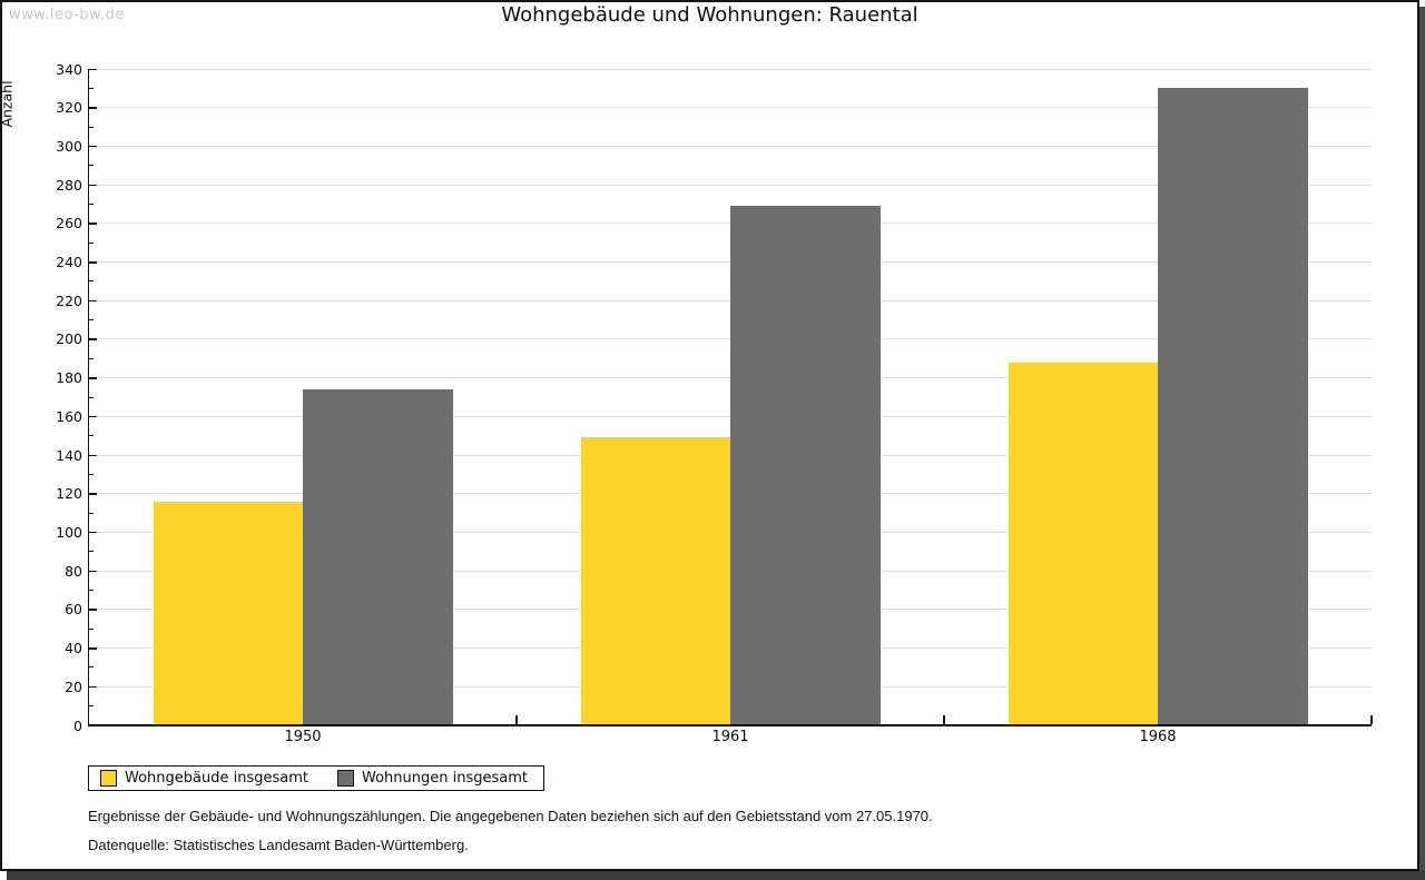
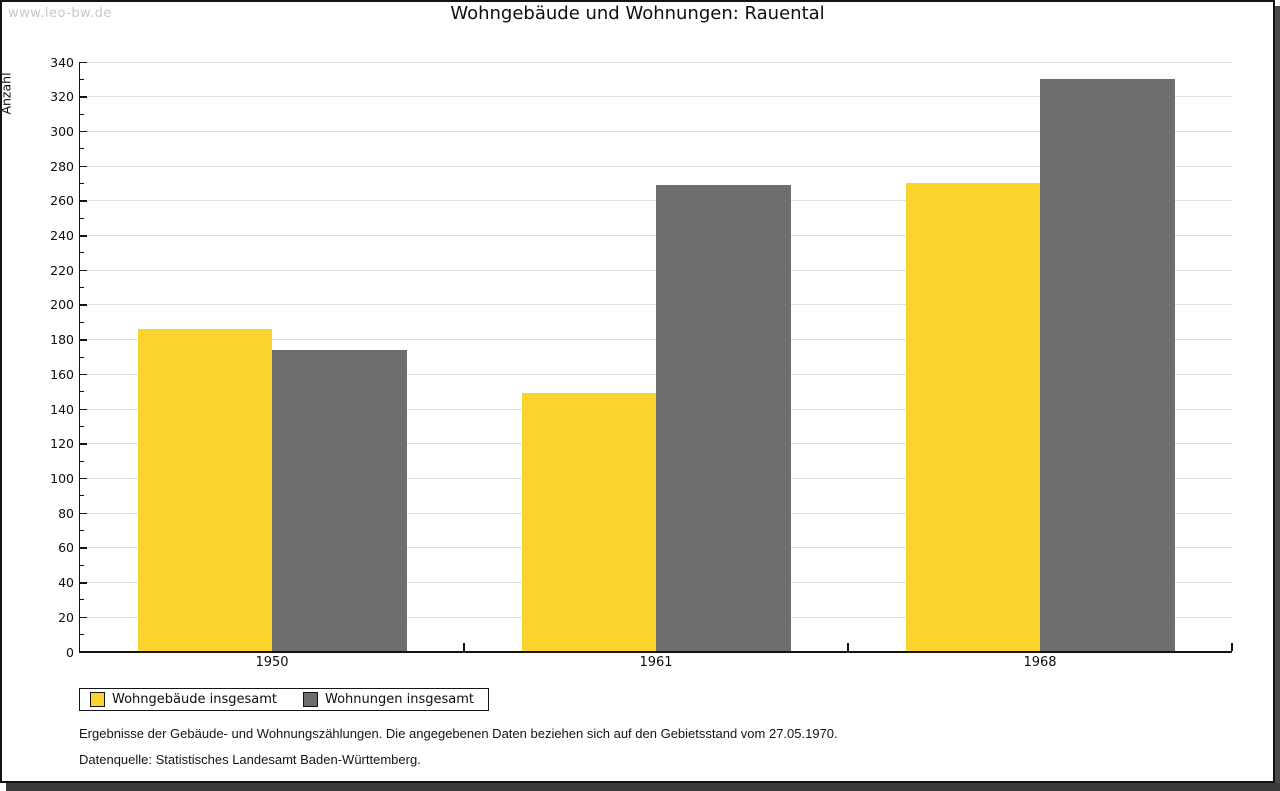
Wohngebäude insgesamt/1950: 116 -> 186
Wohngebäude insgesamt/1968: 188 -> 270
